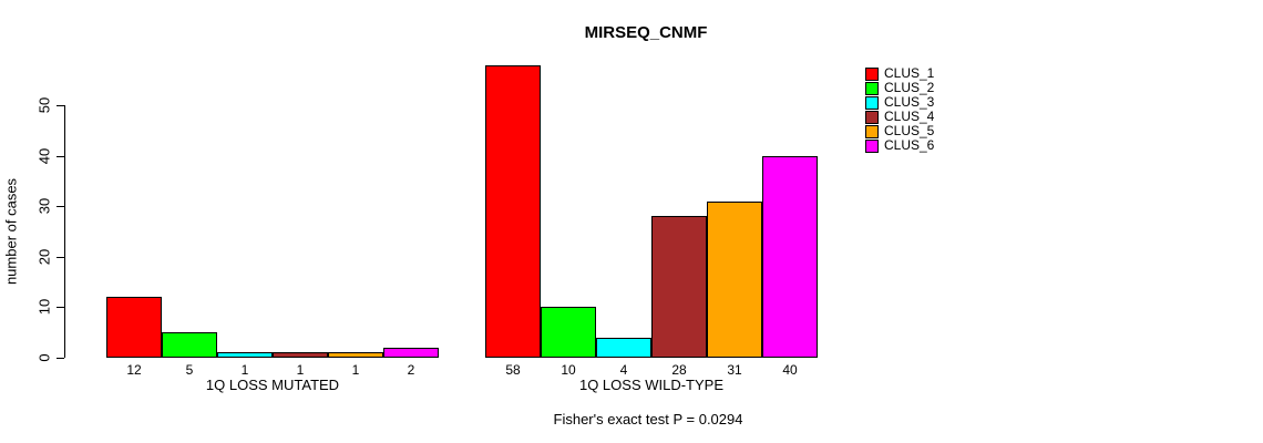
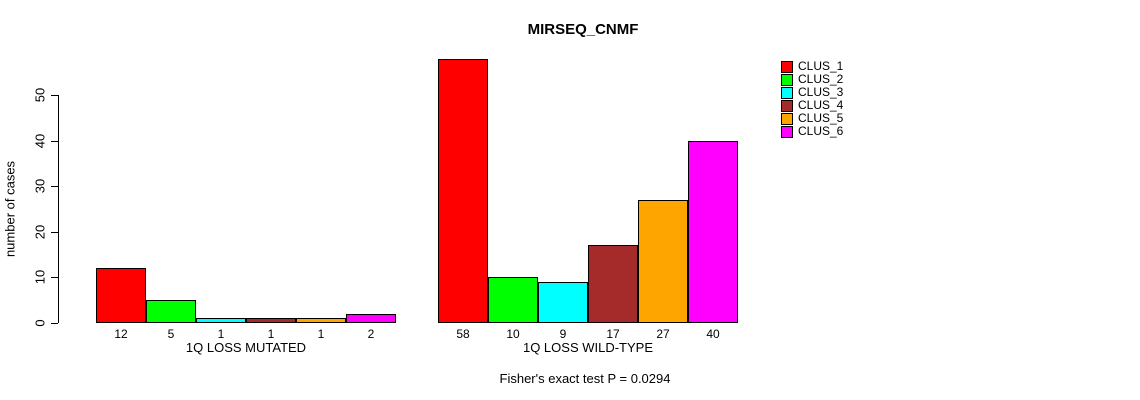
CLUS_3/1Q LOSS WILD-TYPE: 4 -> 9
CLUS_4/1Q LOSS WILD-TYPE: 28 -> 17
CLUS_5/1Q LOSS WILD-TYPE: 31 -> 27
